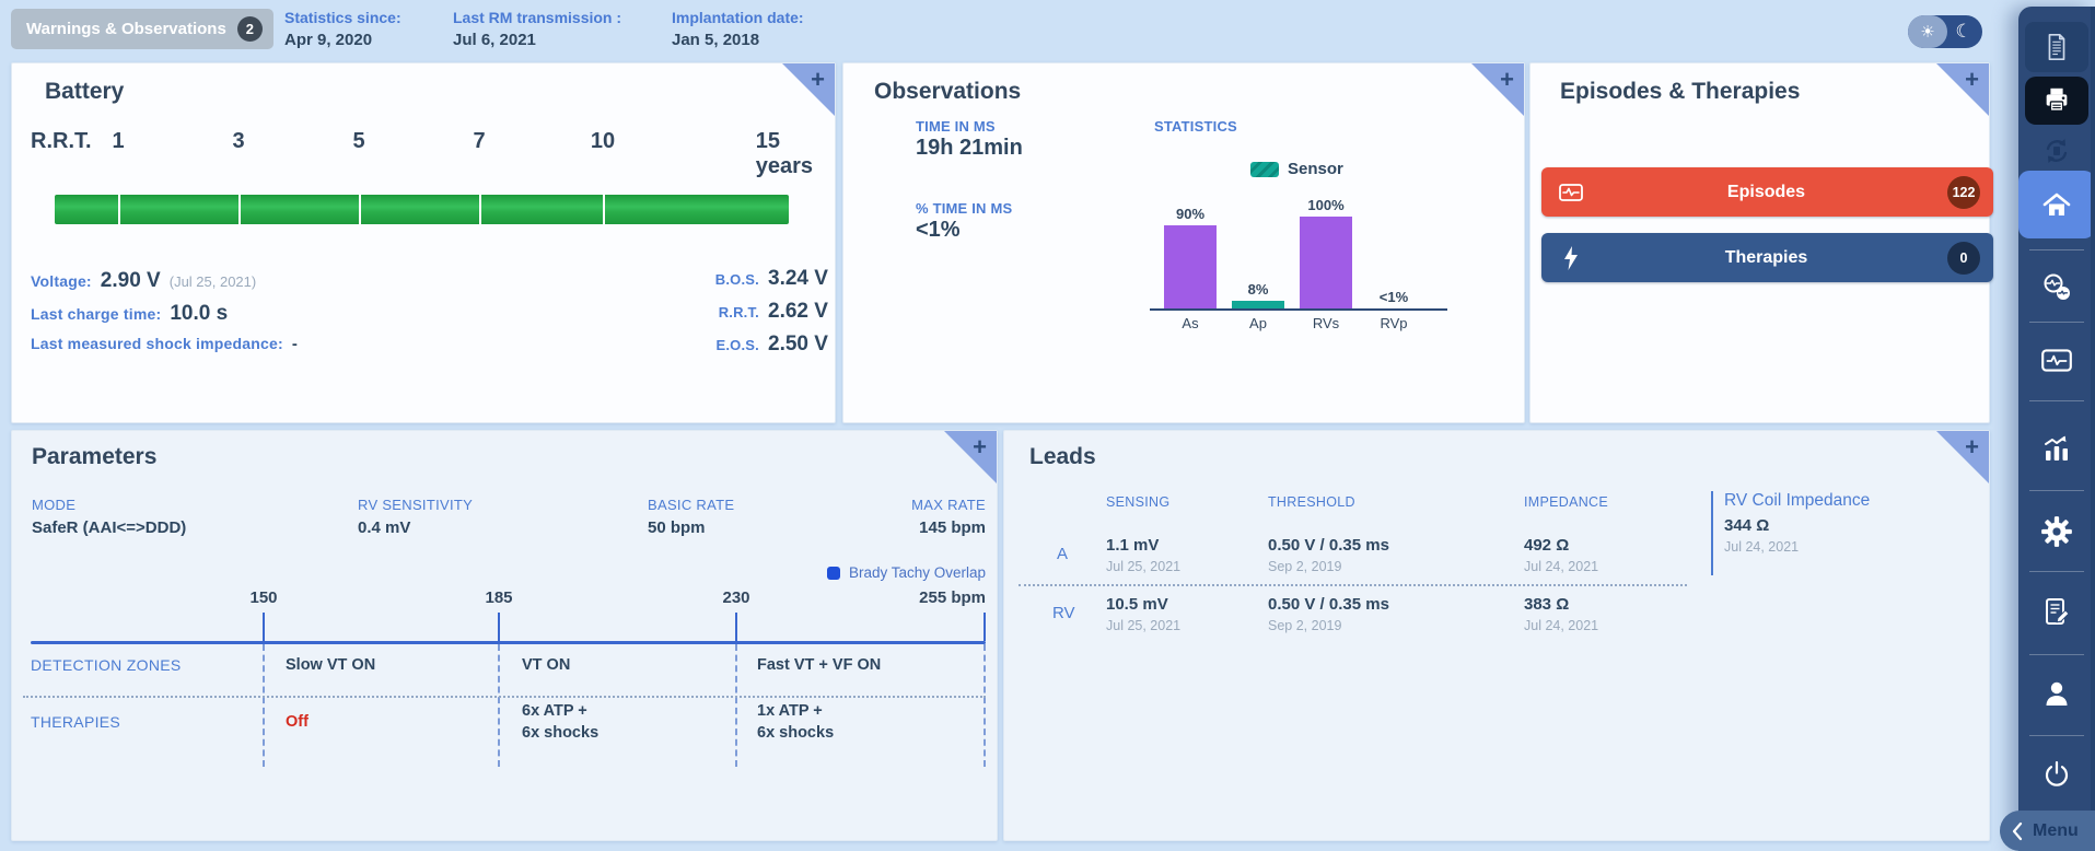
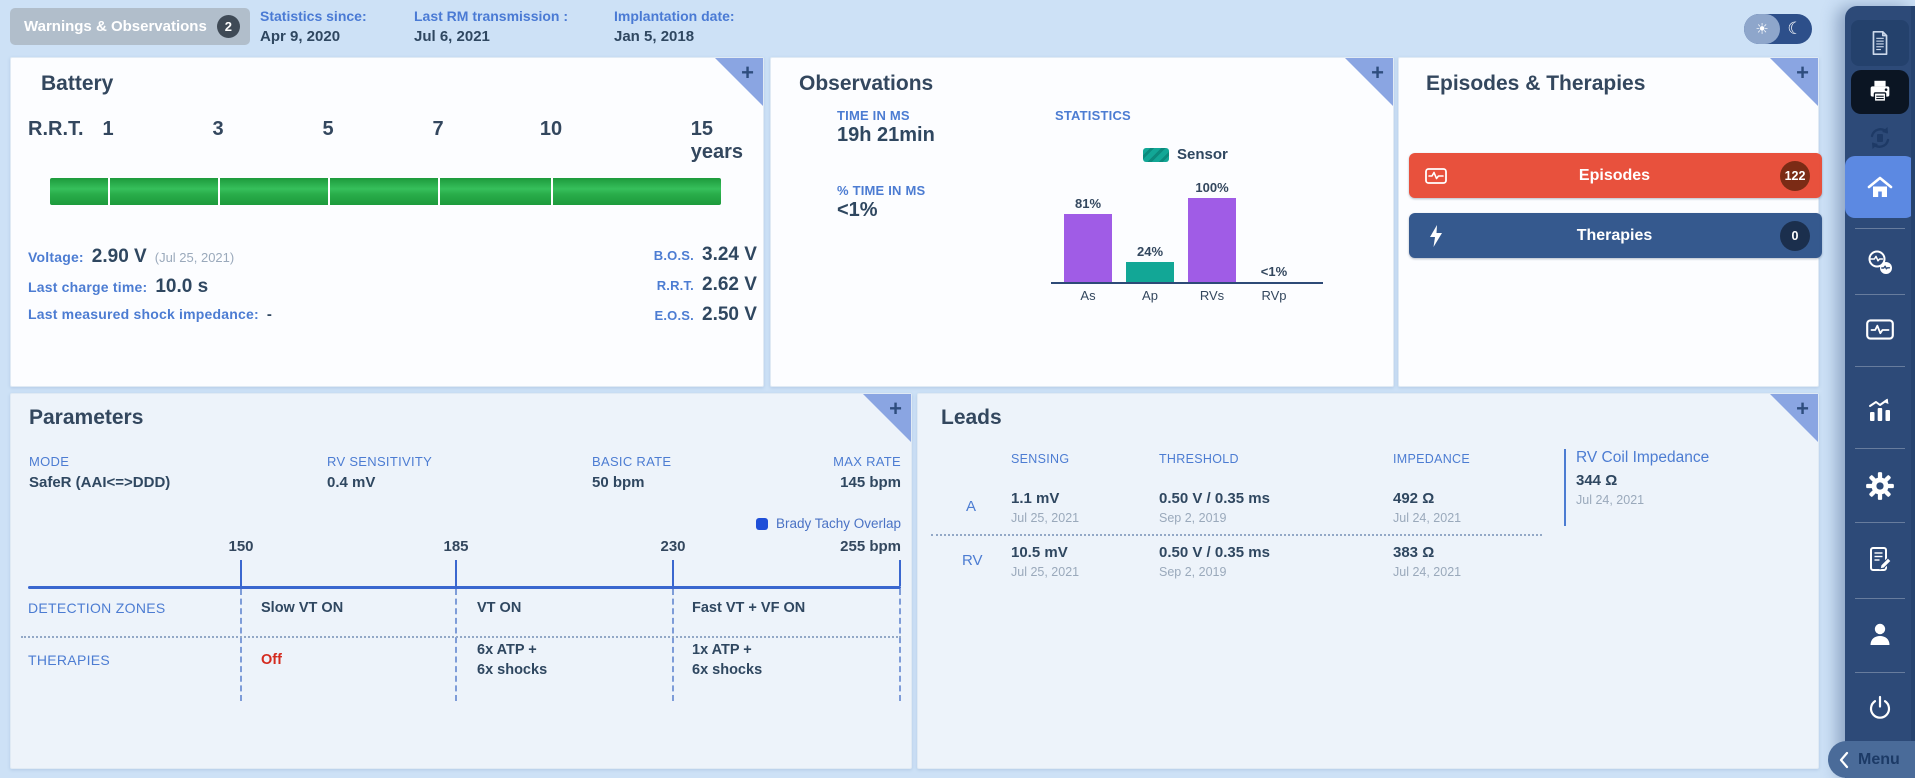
As: 90% -> 81%
Ap: 8% -> 24%
